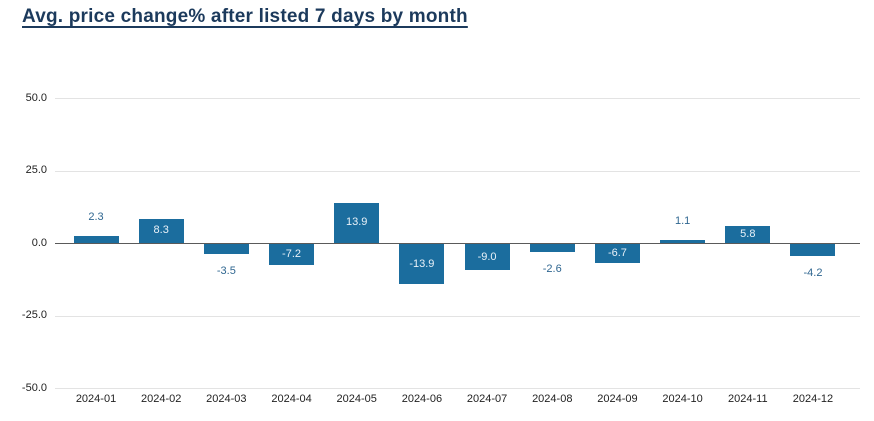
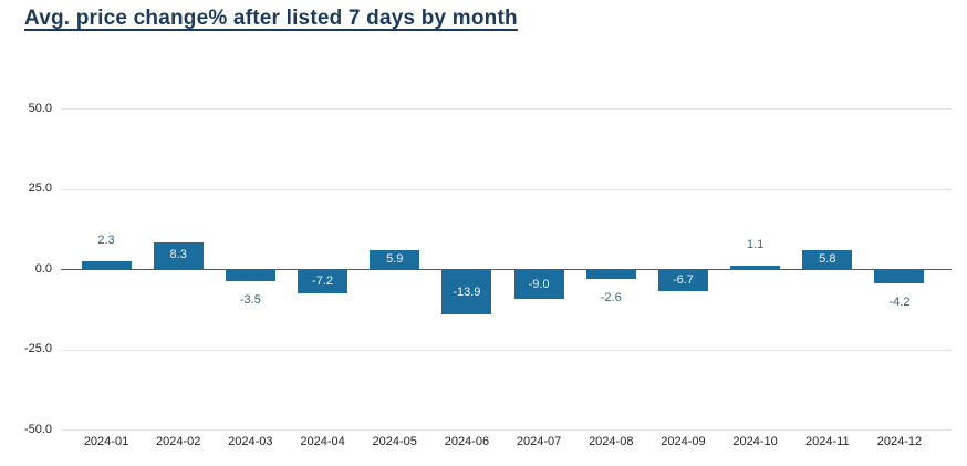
2024-05: 13.9 -> 5.9
